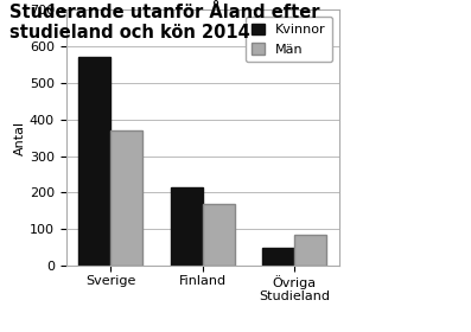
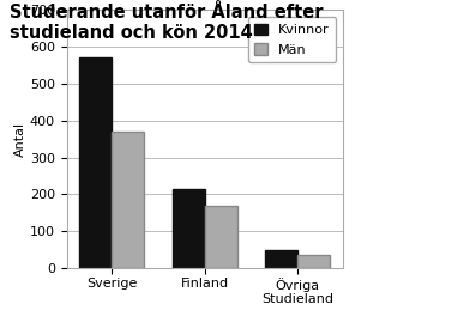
Män/Övriga Studieland: 85 -> 35
